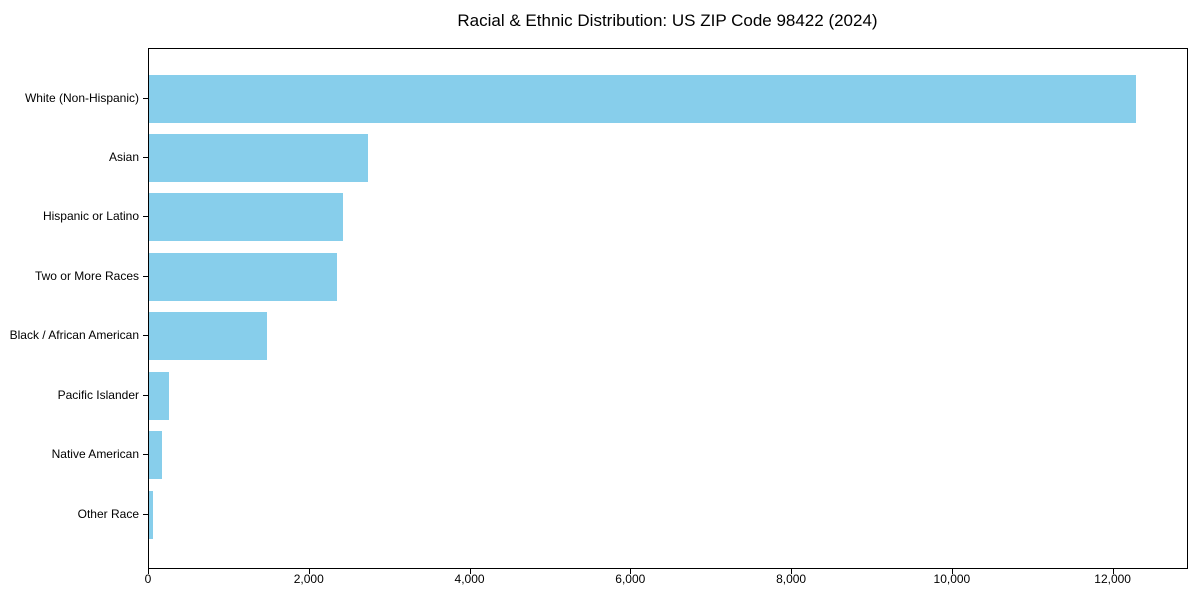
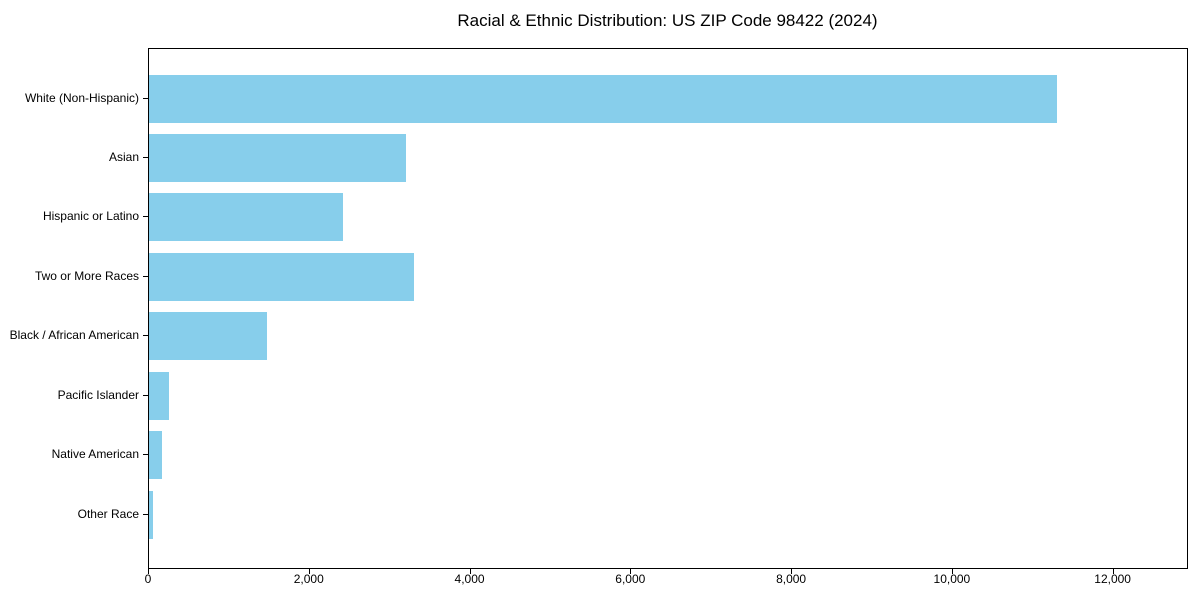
White (Non-Hispanic): 12300 -> 11300
Asian: 2700 -> 3200
Two or More Races: 2300 -> 3300
